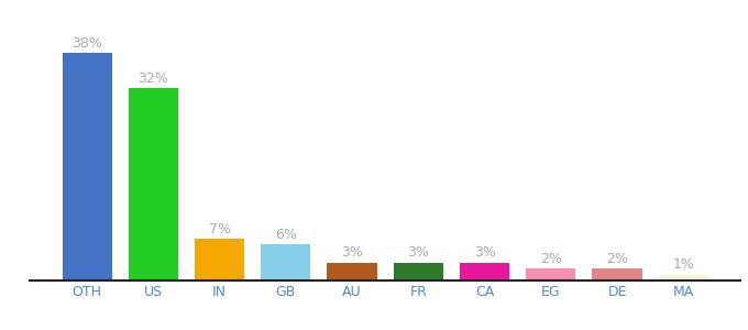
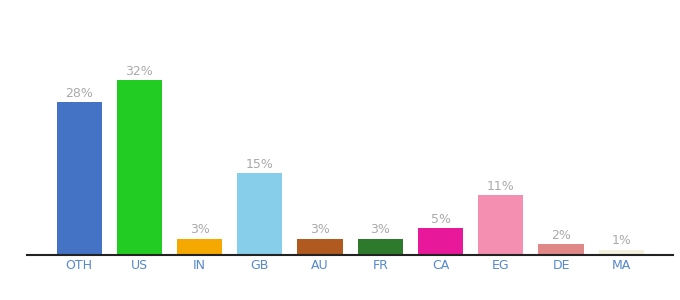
OTH: 38% -> 28%
IN: 7% -> 3%
GB: 6% -> 15%
CA: 3% -> 5%
EG: 2% -> 11%
